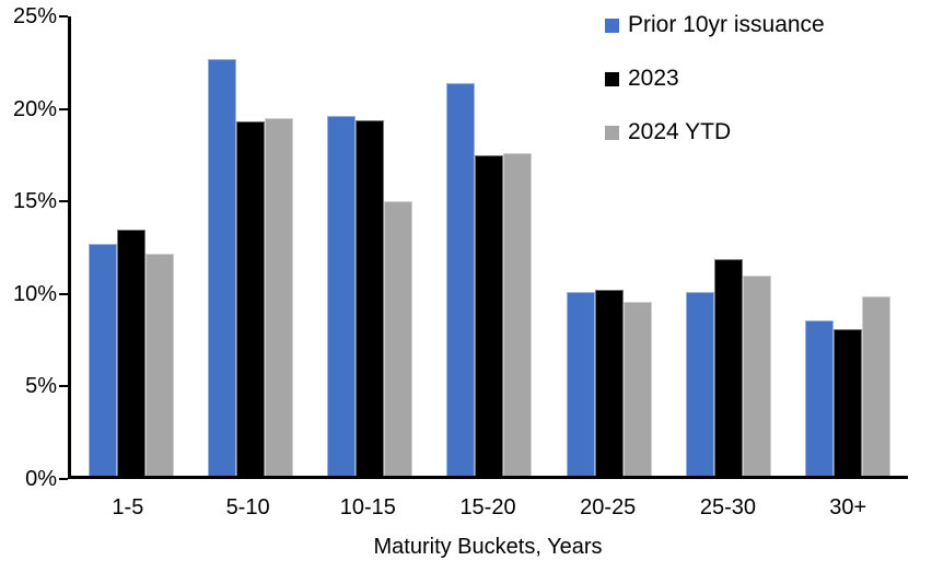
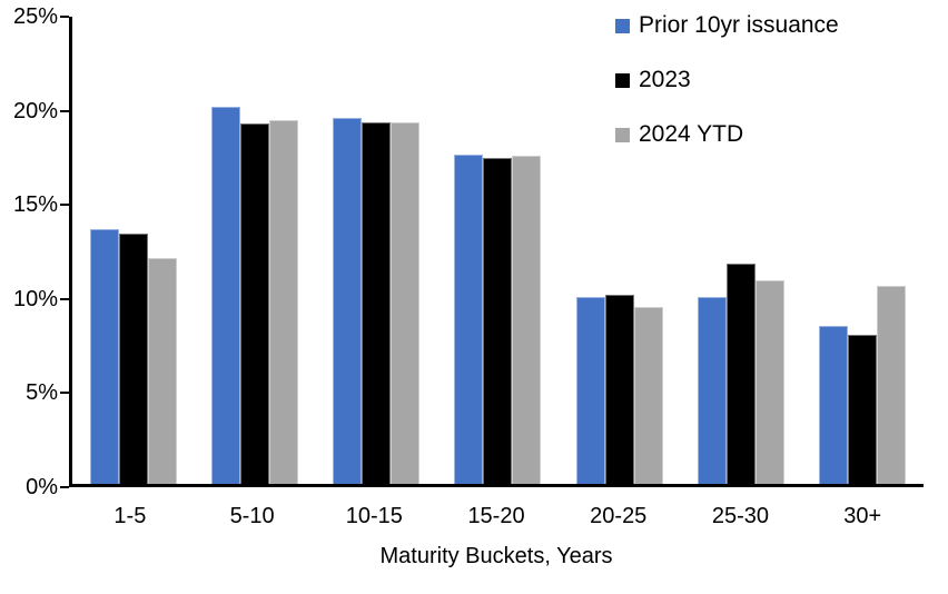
Prior 10yr issuance/1-5: 12.7% -> 13.7%
Prior 10yr issuance/5-10: 22.7% -> 20.2%
2024 YTD/10-15: 15.0% -> 19.4%
Prior 10yr issuance/15-20: 21.4% -> 17.7%
2024 YTD/30+: 9.9% -> 10.7%
